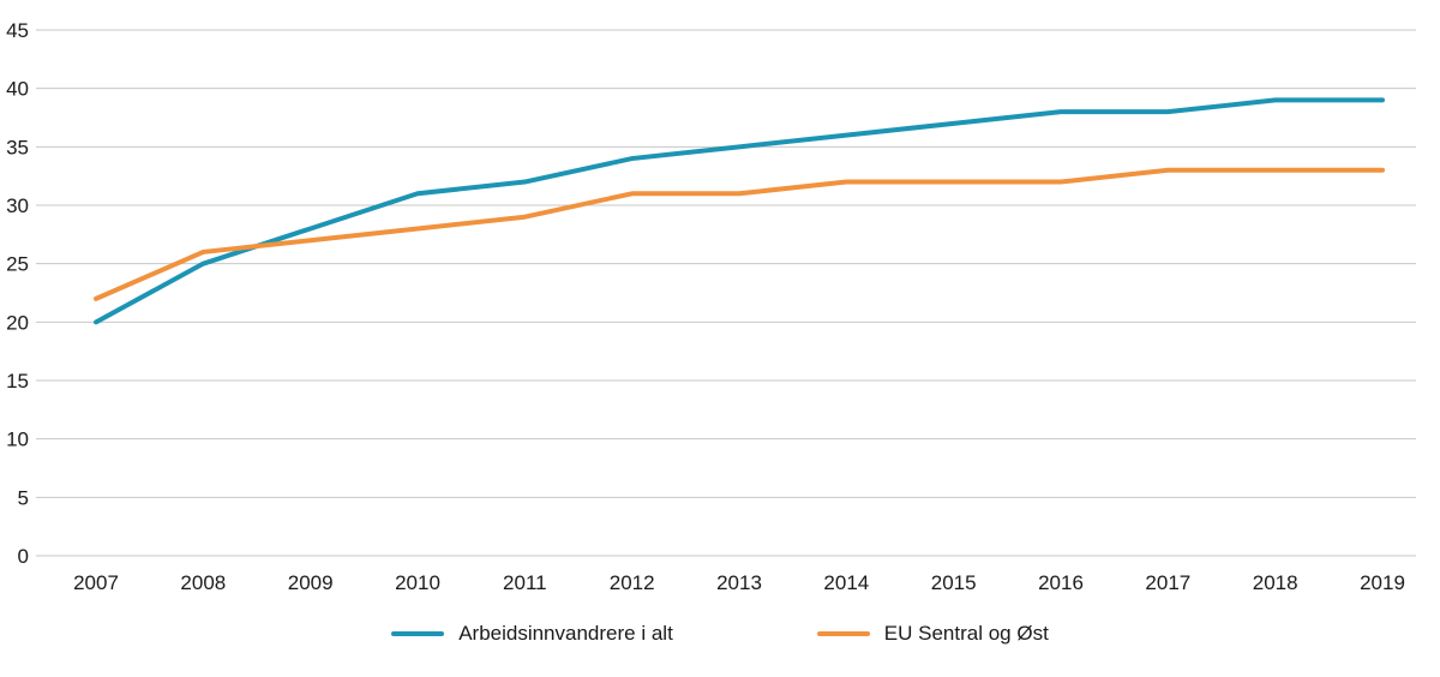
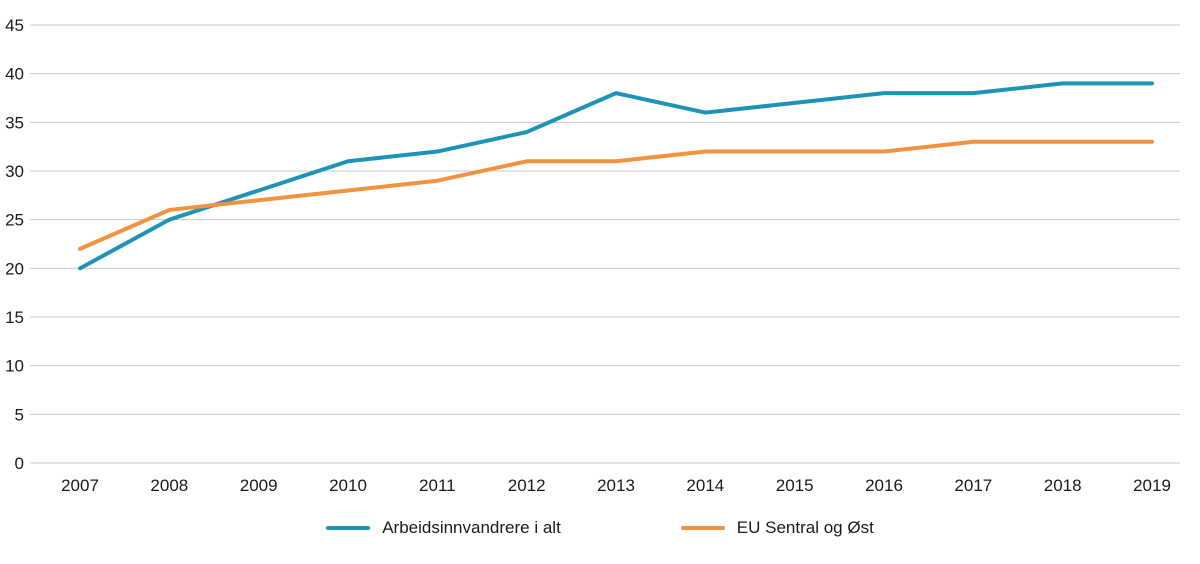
Arbeidsinnvandrere i alt/2013: 35 -> 38
